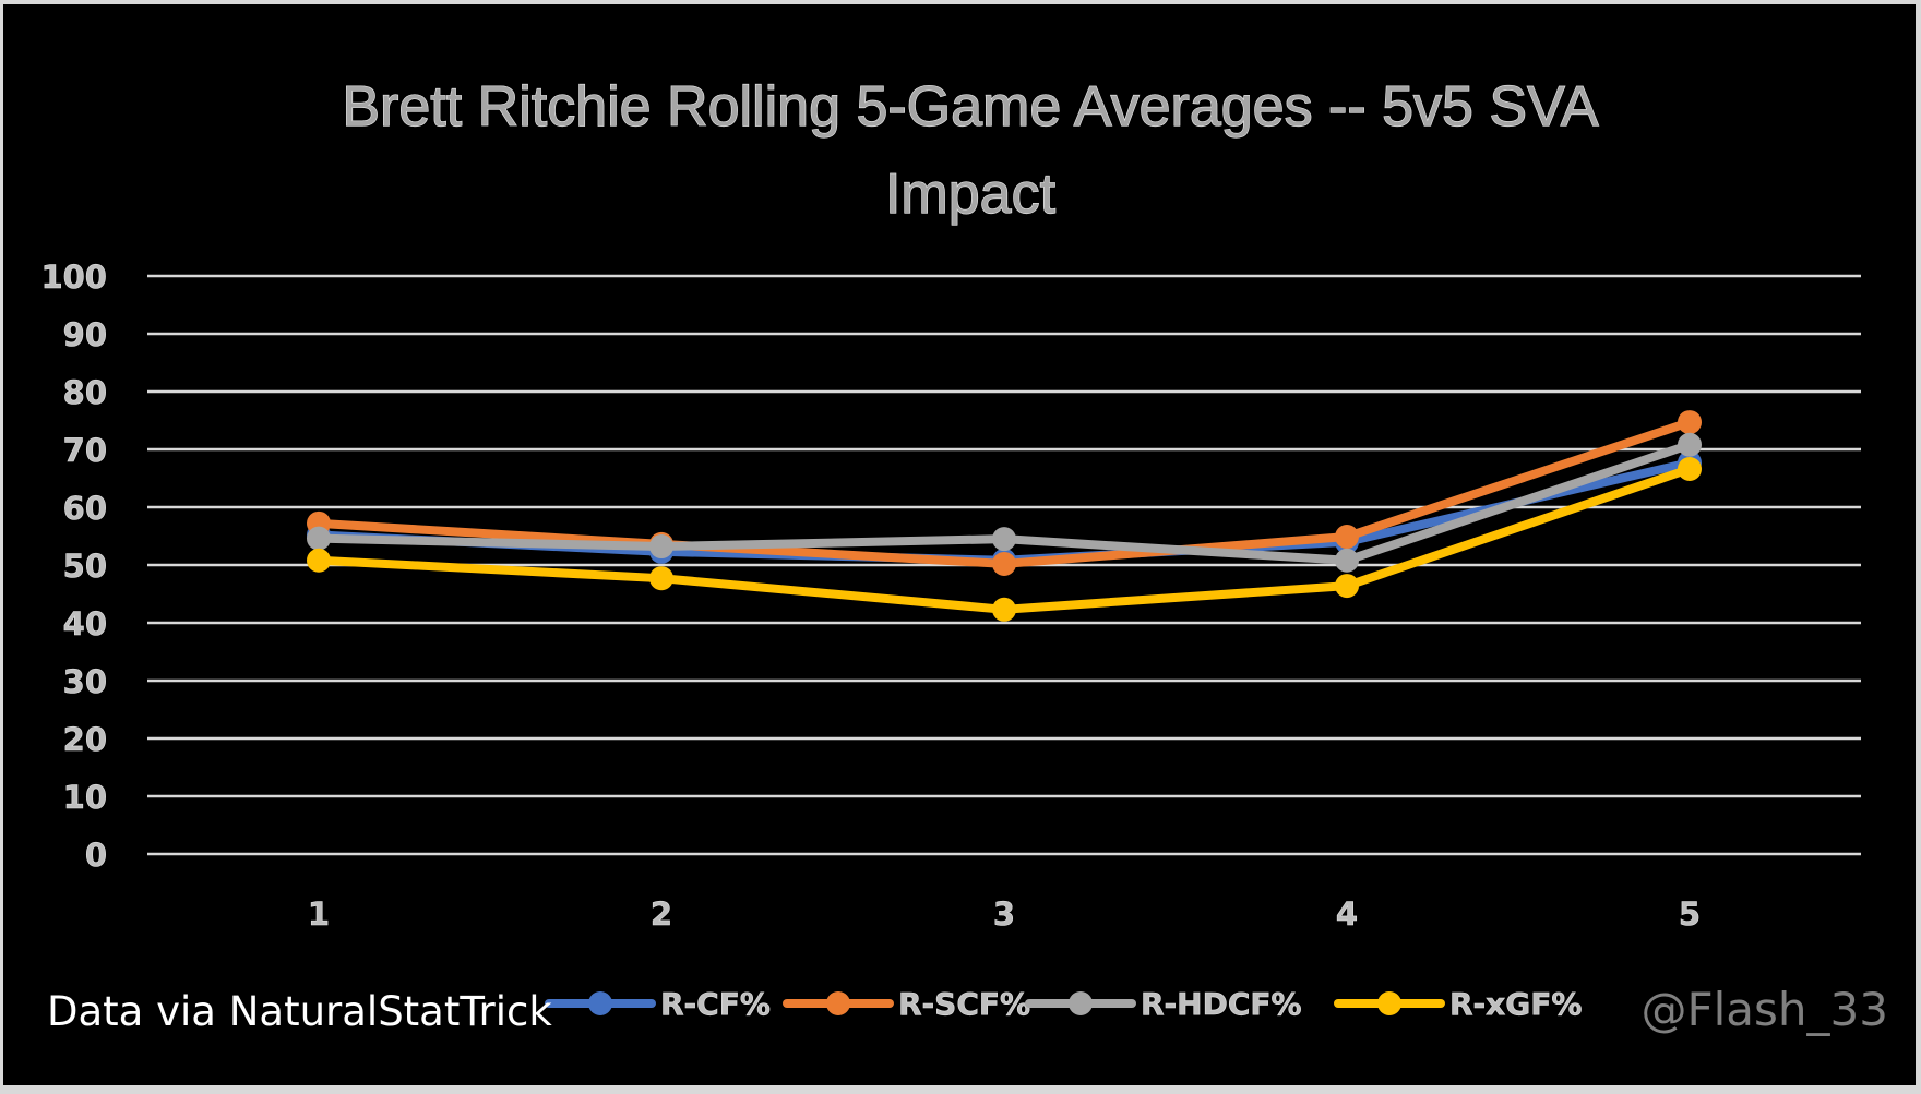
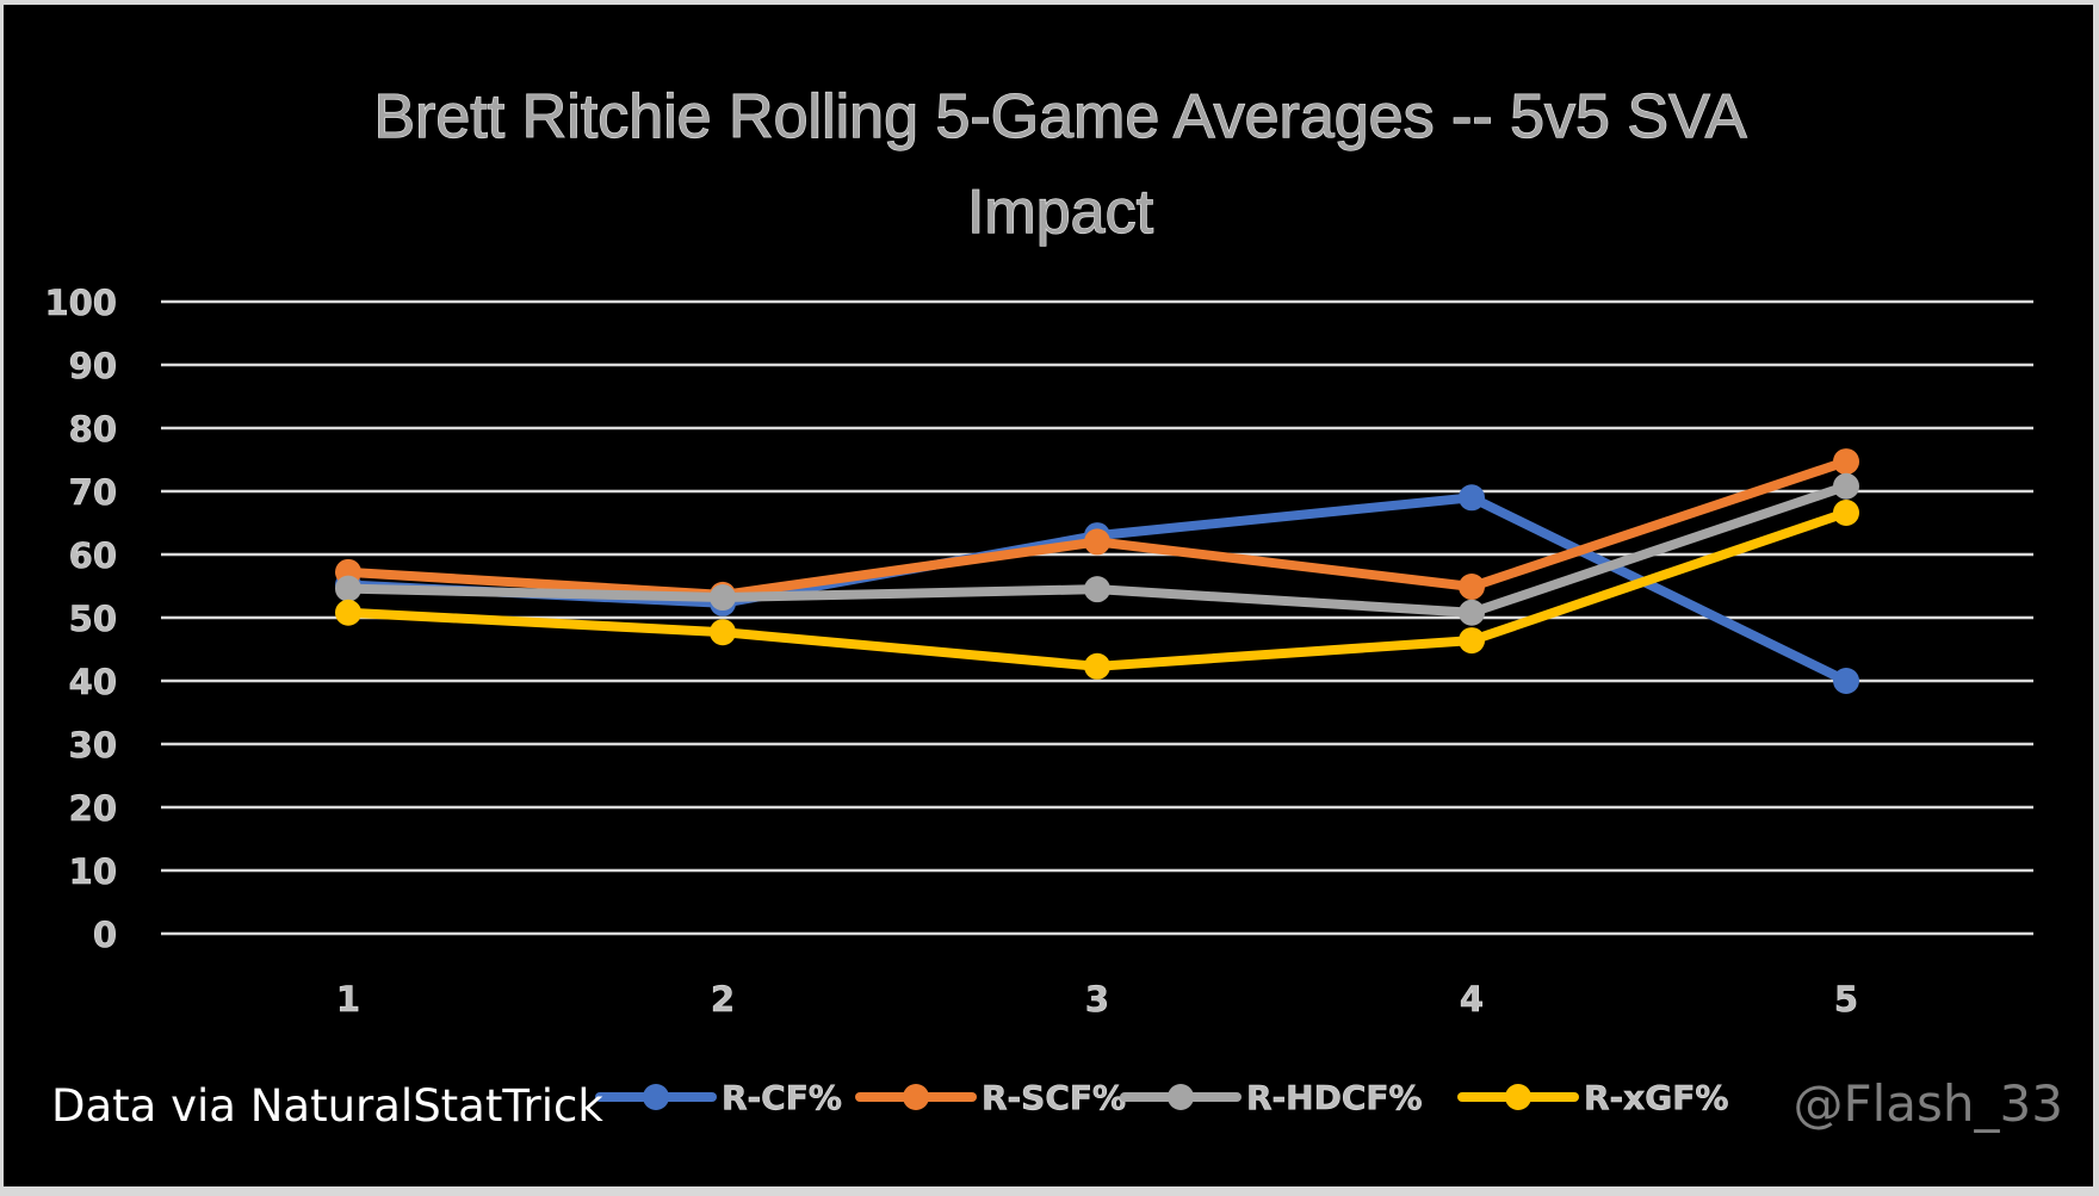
R-CF%/3: 51 -> 63
R-SCF%/3: 50 -> 62
R-CF%/4: 54 -> 69
R-CF%/5: 68 -> 40
